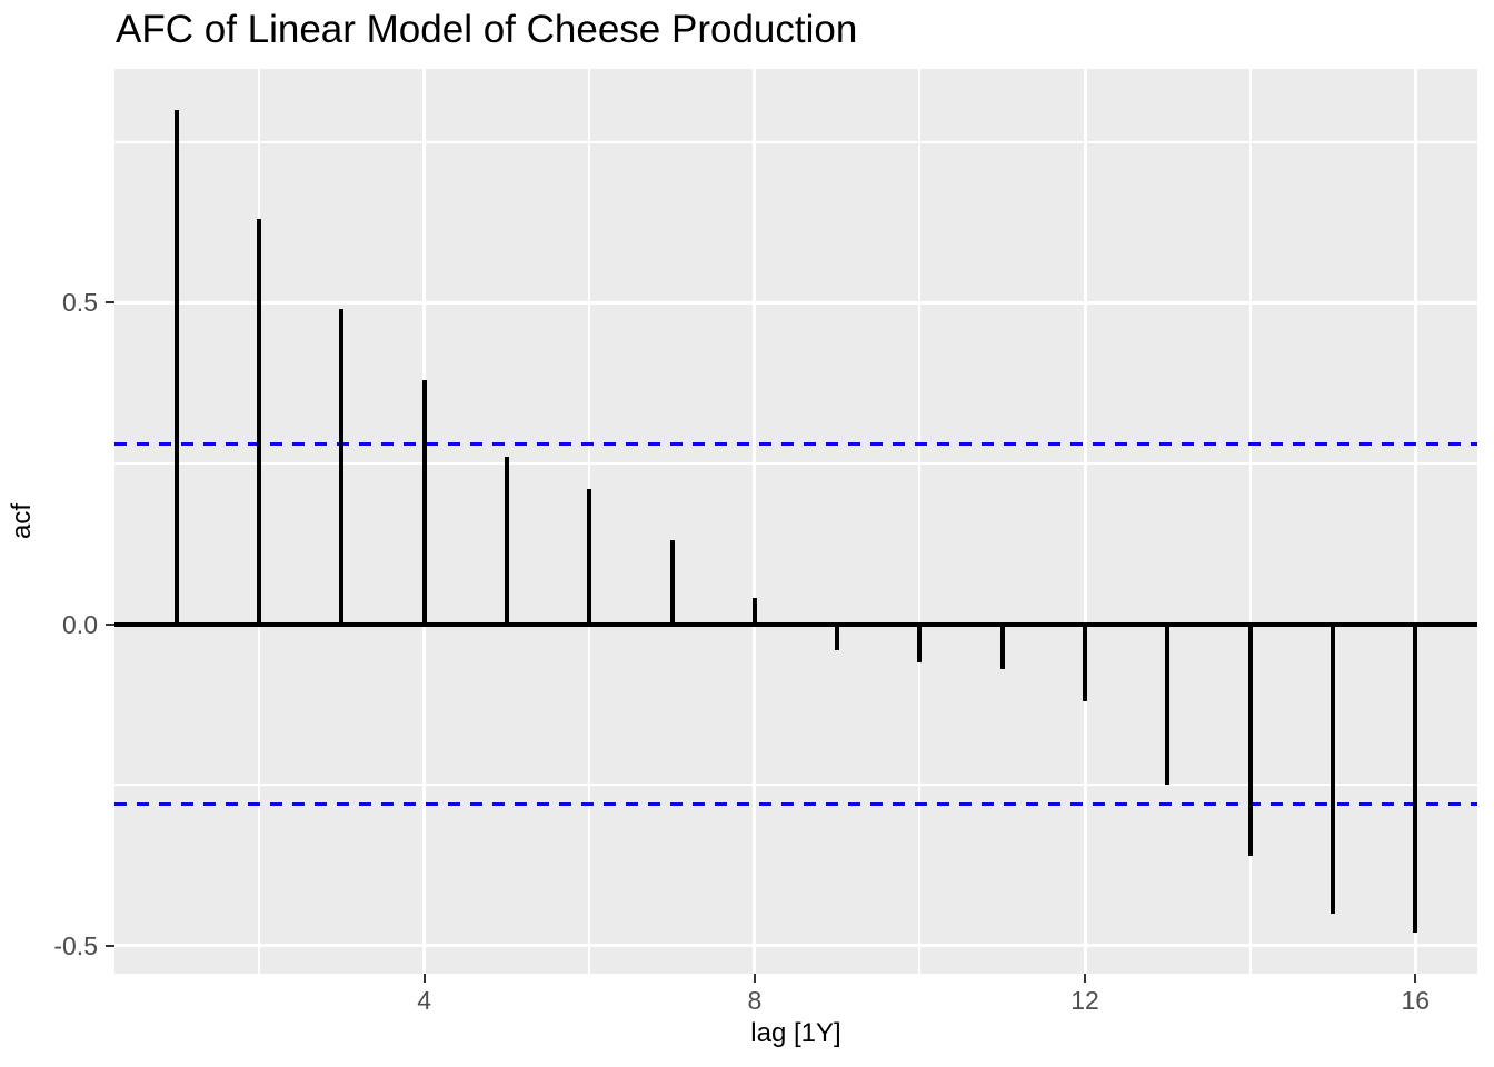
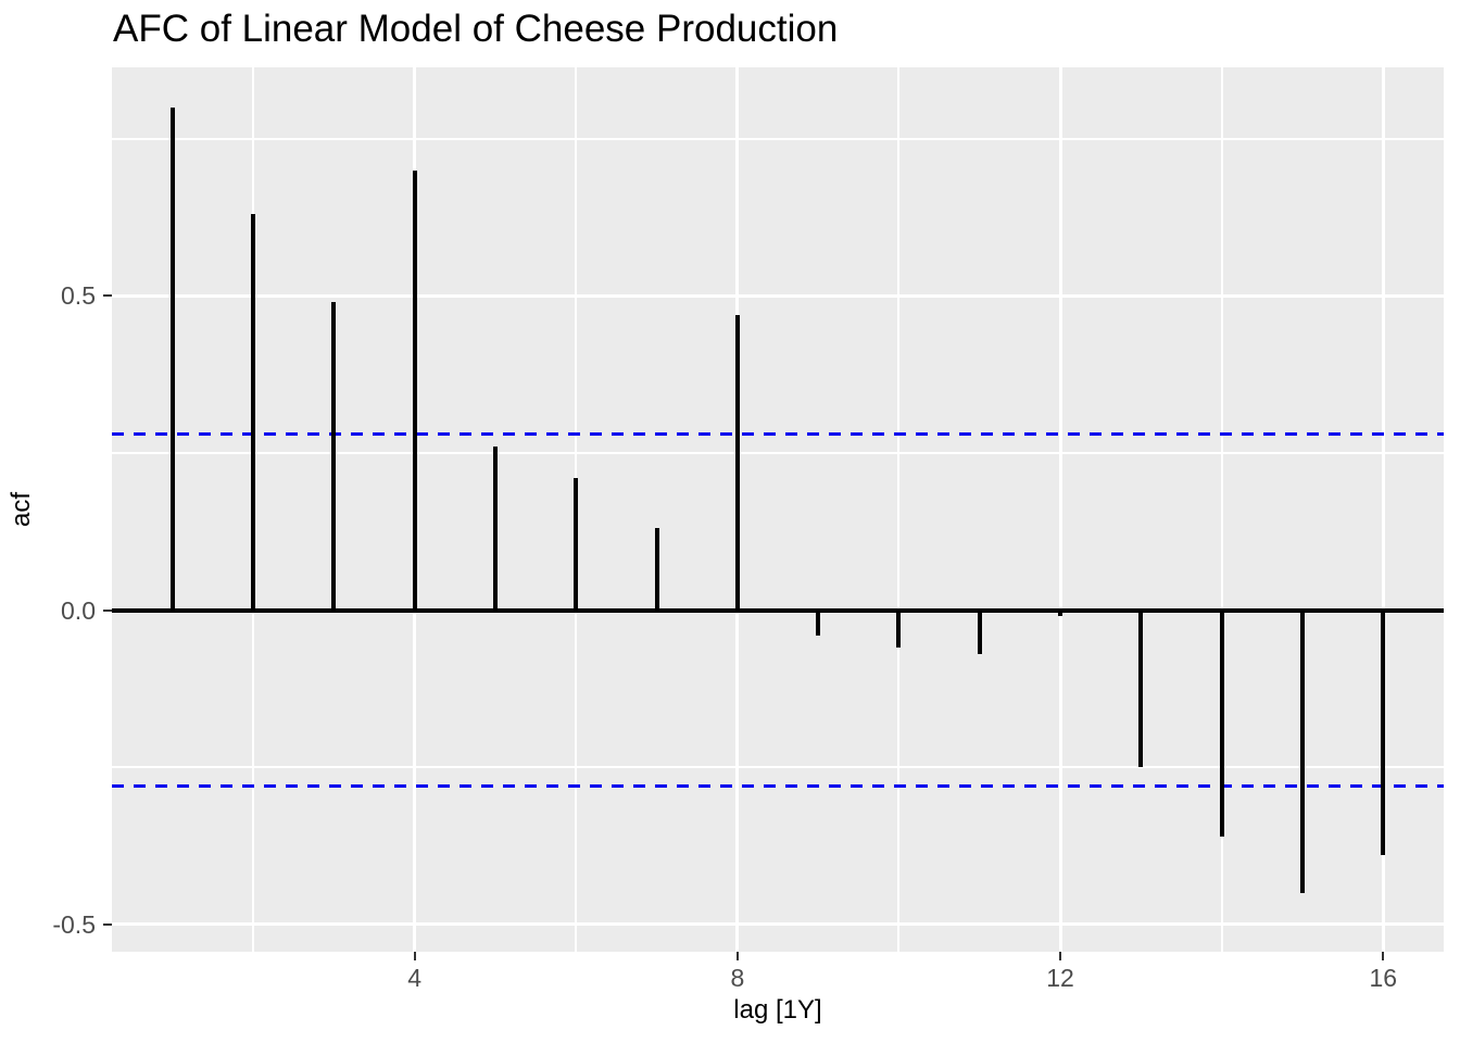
4: 0.38 -> 0.70
8: 0.04 -> 0.47
12: -0.12 -> -0.01
16: -0.48 -> -0.39
